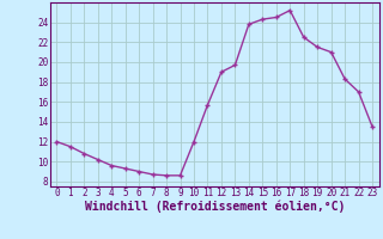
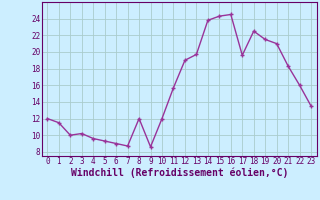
2: 10.8 -> 10.0
8: 8.6 -> 12.0
17: 25.2 -> 19.6
22: 17.0 -> 16.0
